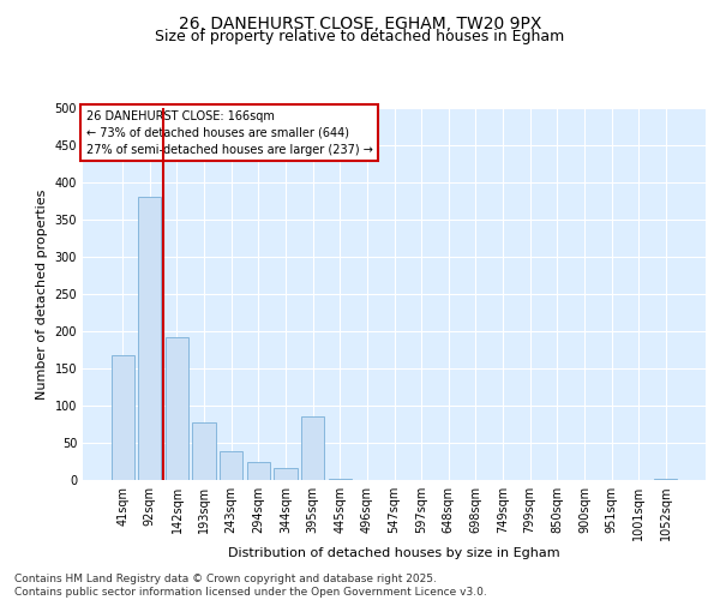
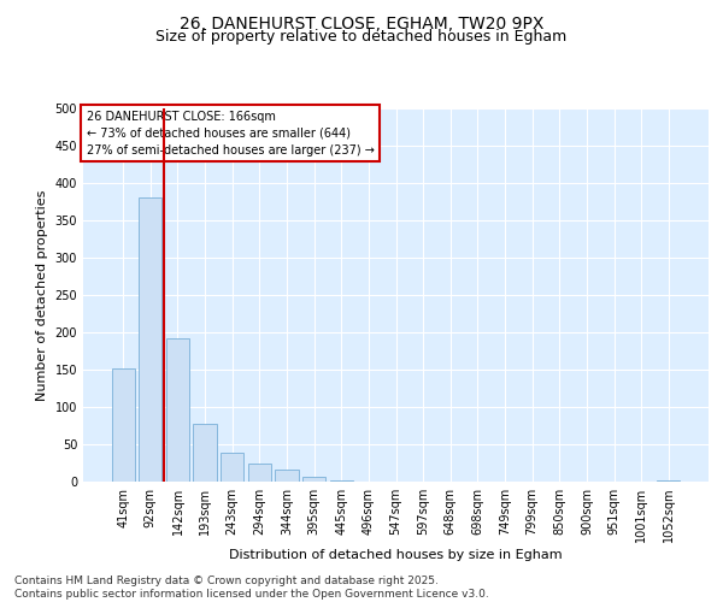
41sqm: 168 -> 152
395sqm: 86 -> 6
